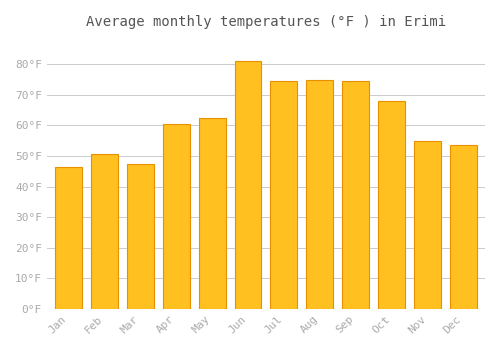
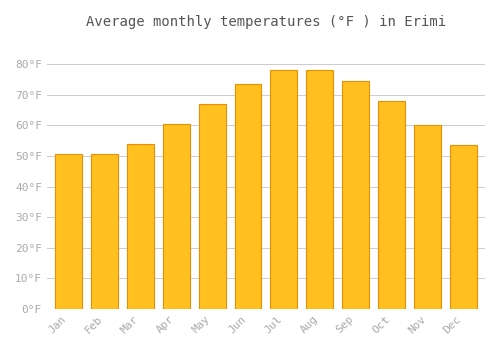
Jan: 46.5°F -> 50.5°F
Mar: 47.5°F -> 54.0°F
May: 62.5°F -> 67.0°F
Jun: 81.0°F -> 73.5°F
Jul: 74.5°F -> 78.0°F
Aug: 75.0°F -> 78.0°F
Nov: 55.0°F -> 60.0°F
